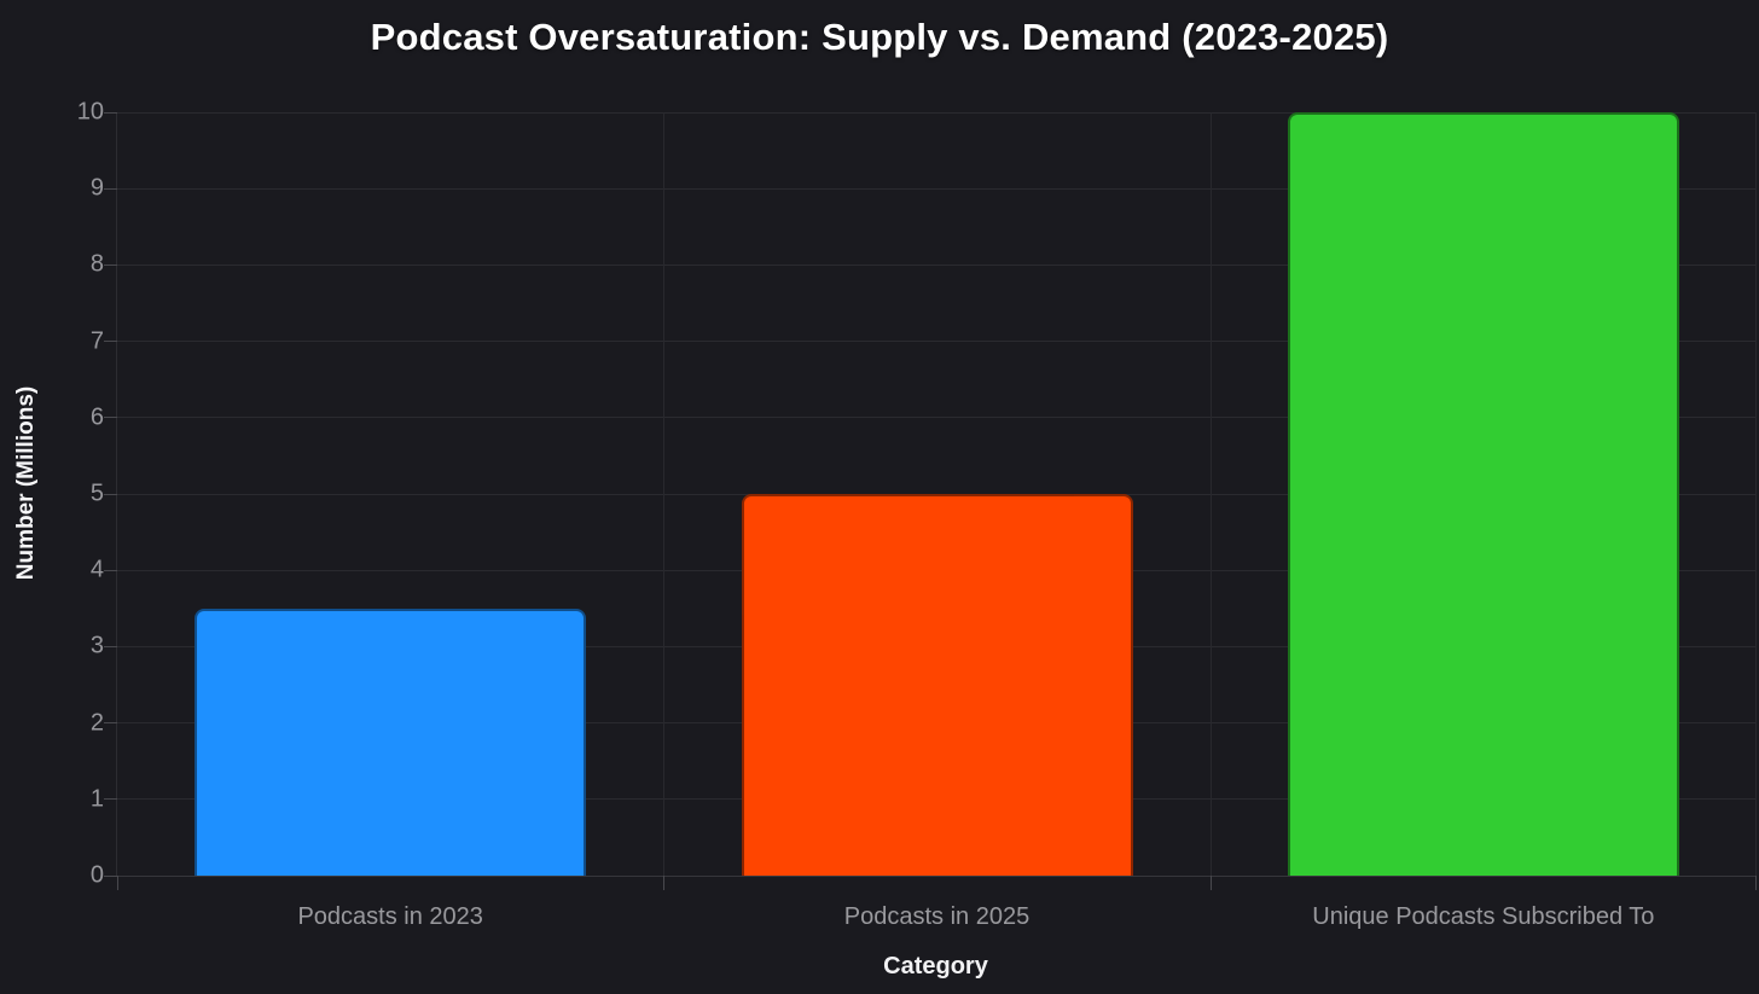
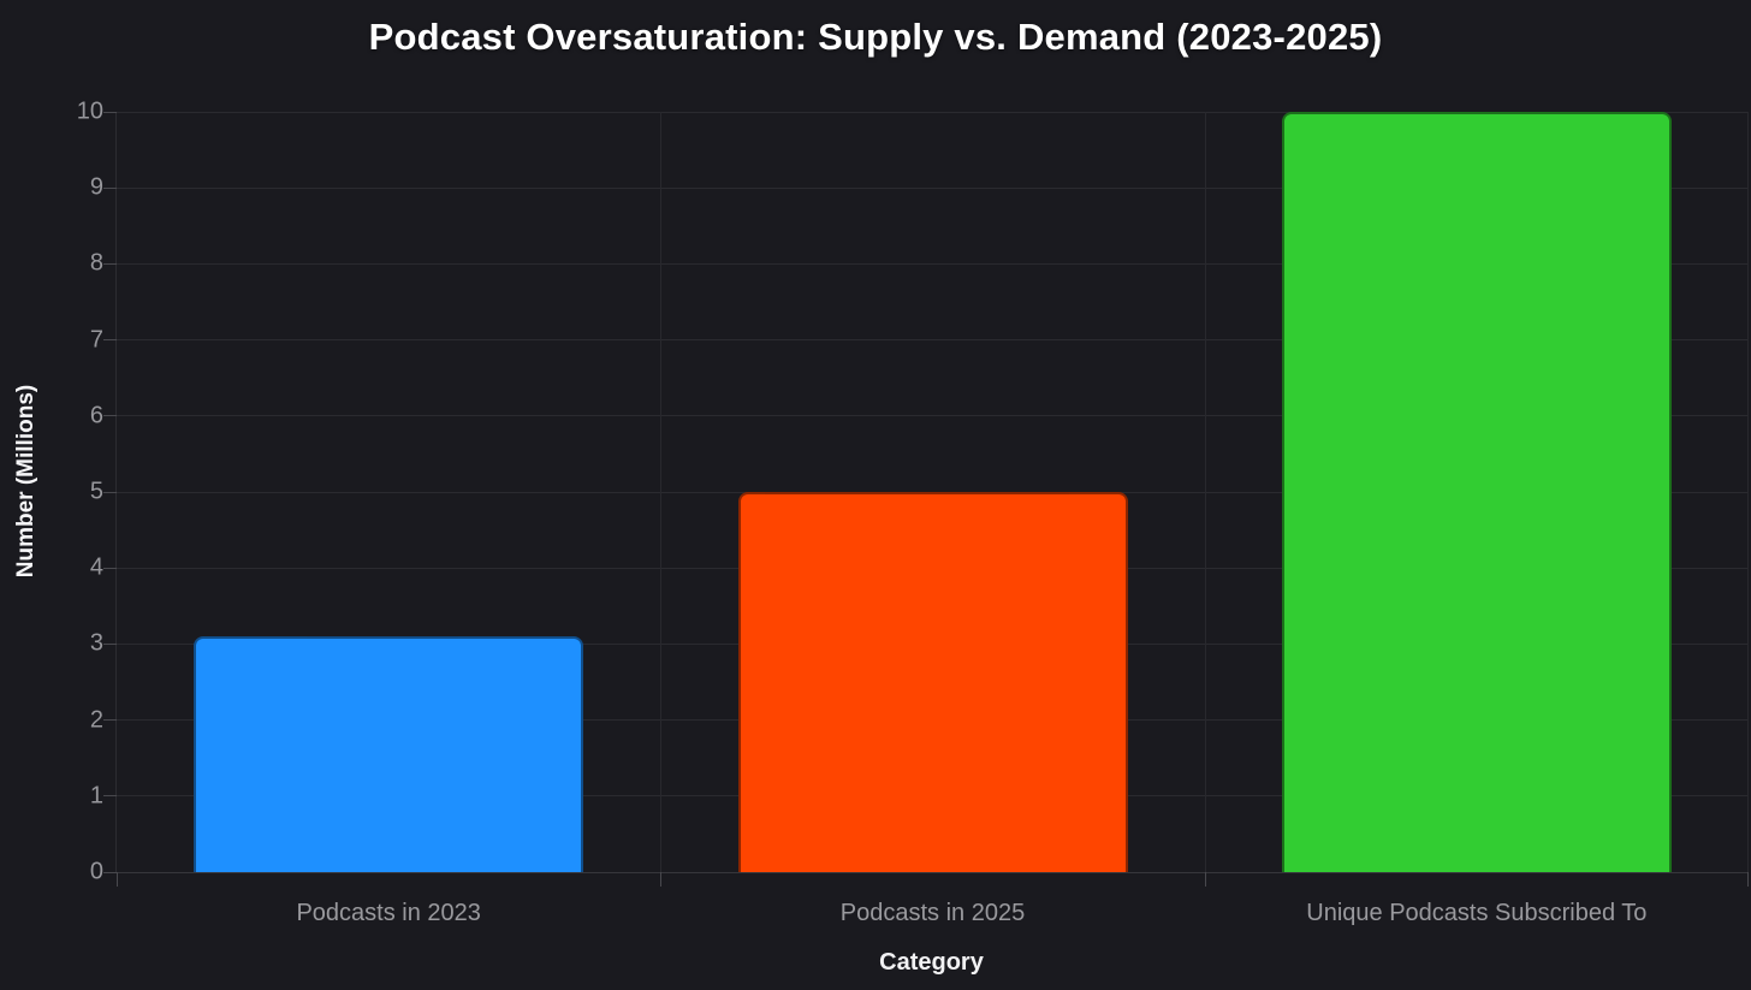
Podcasts in 2023: 3.5 -> 3.1
